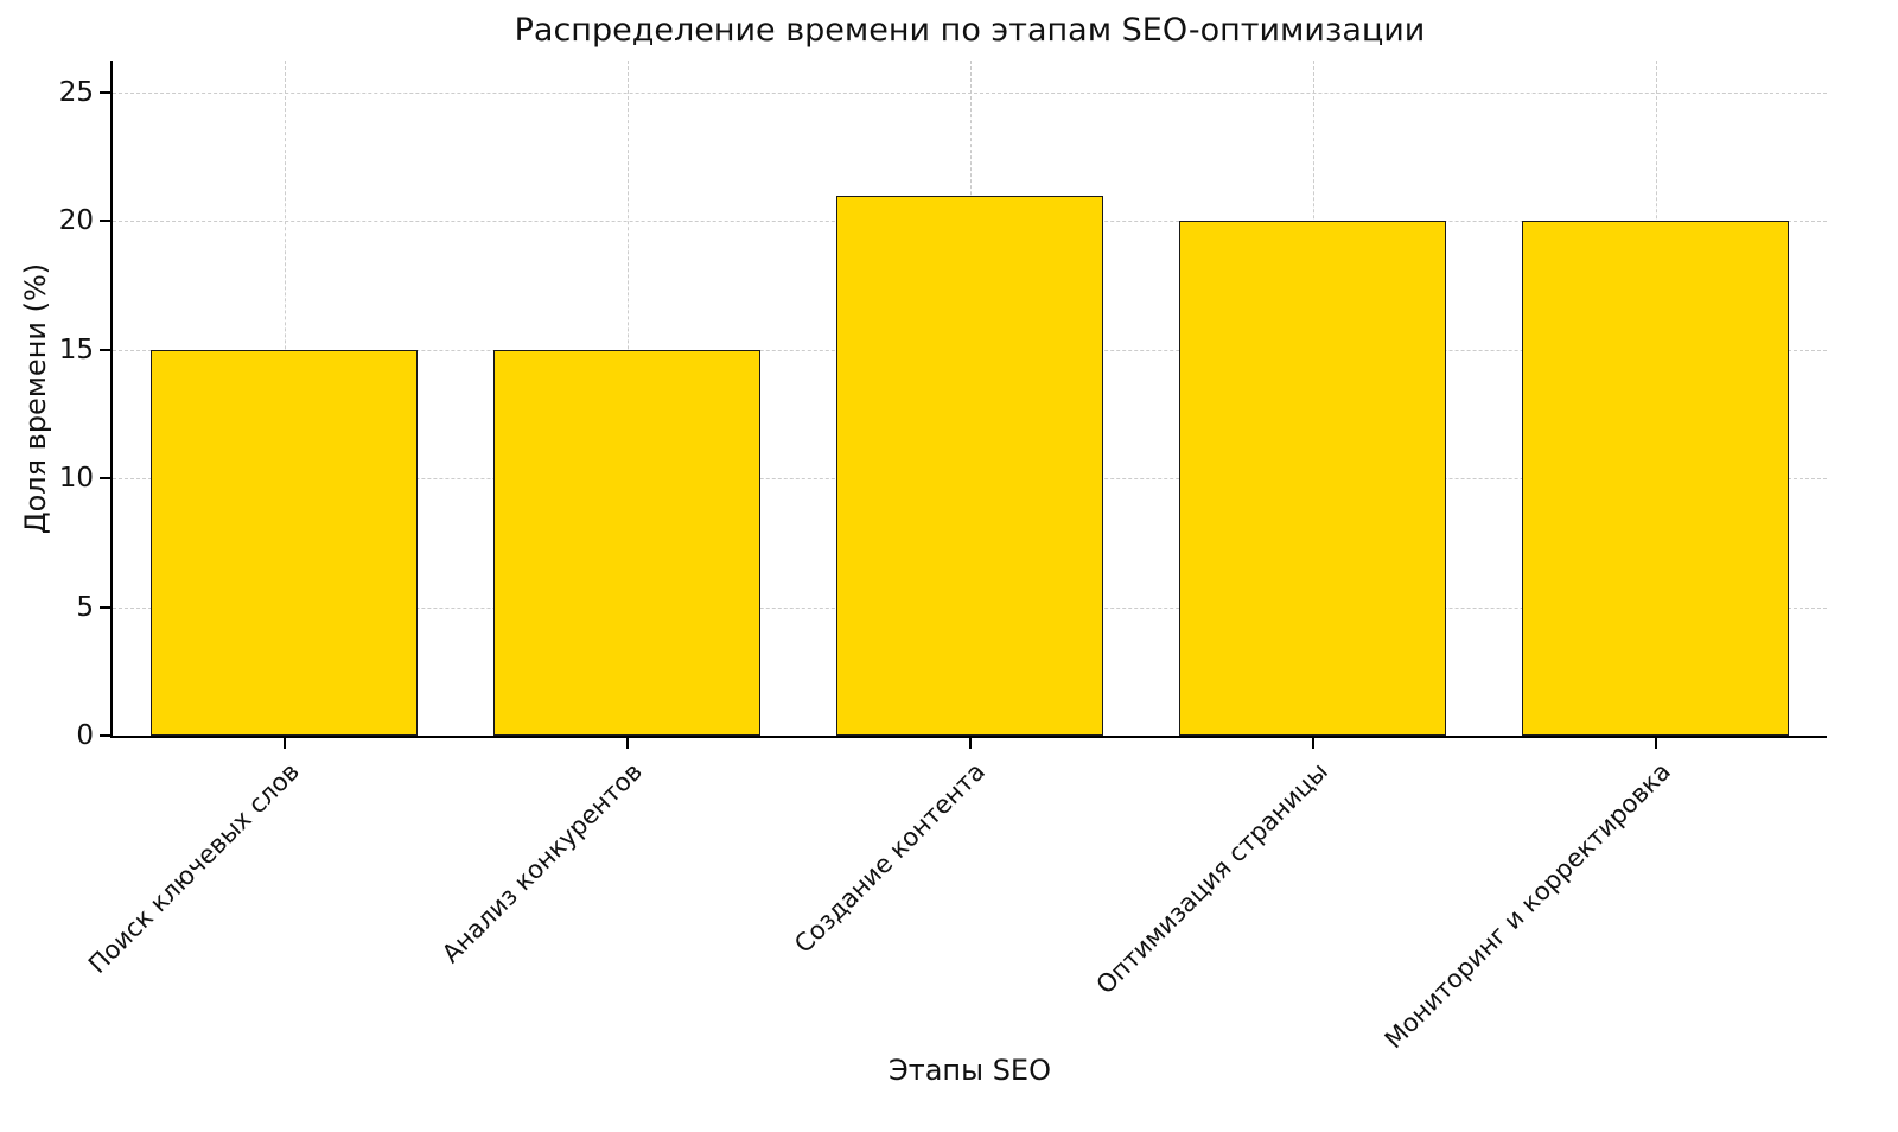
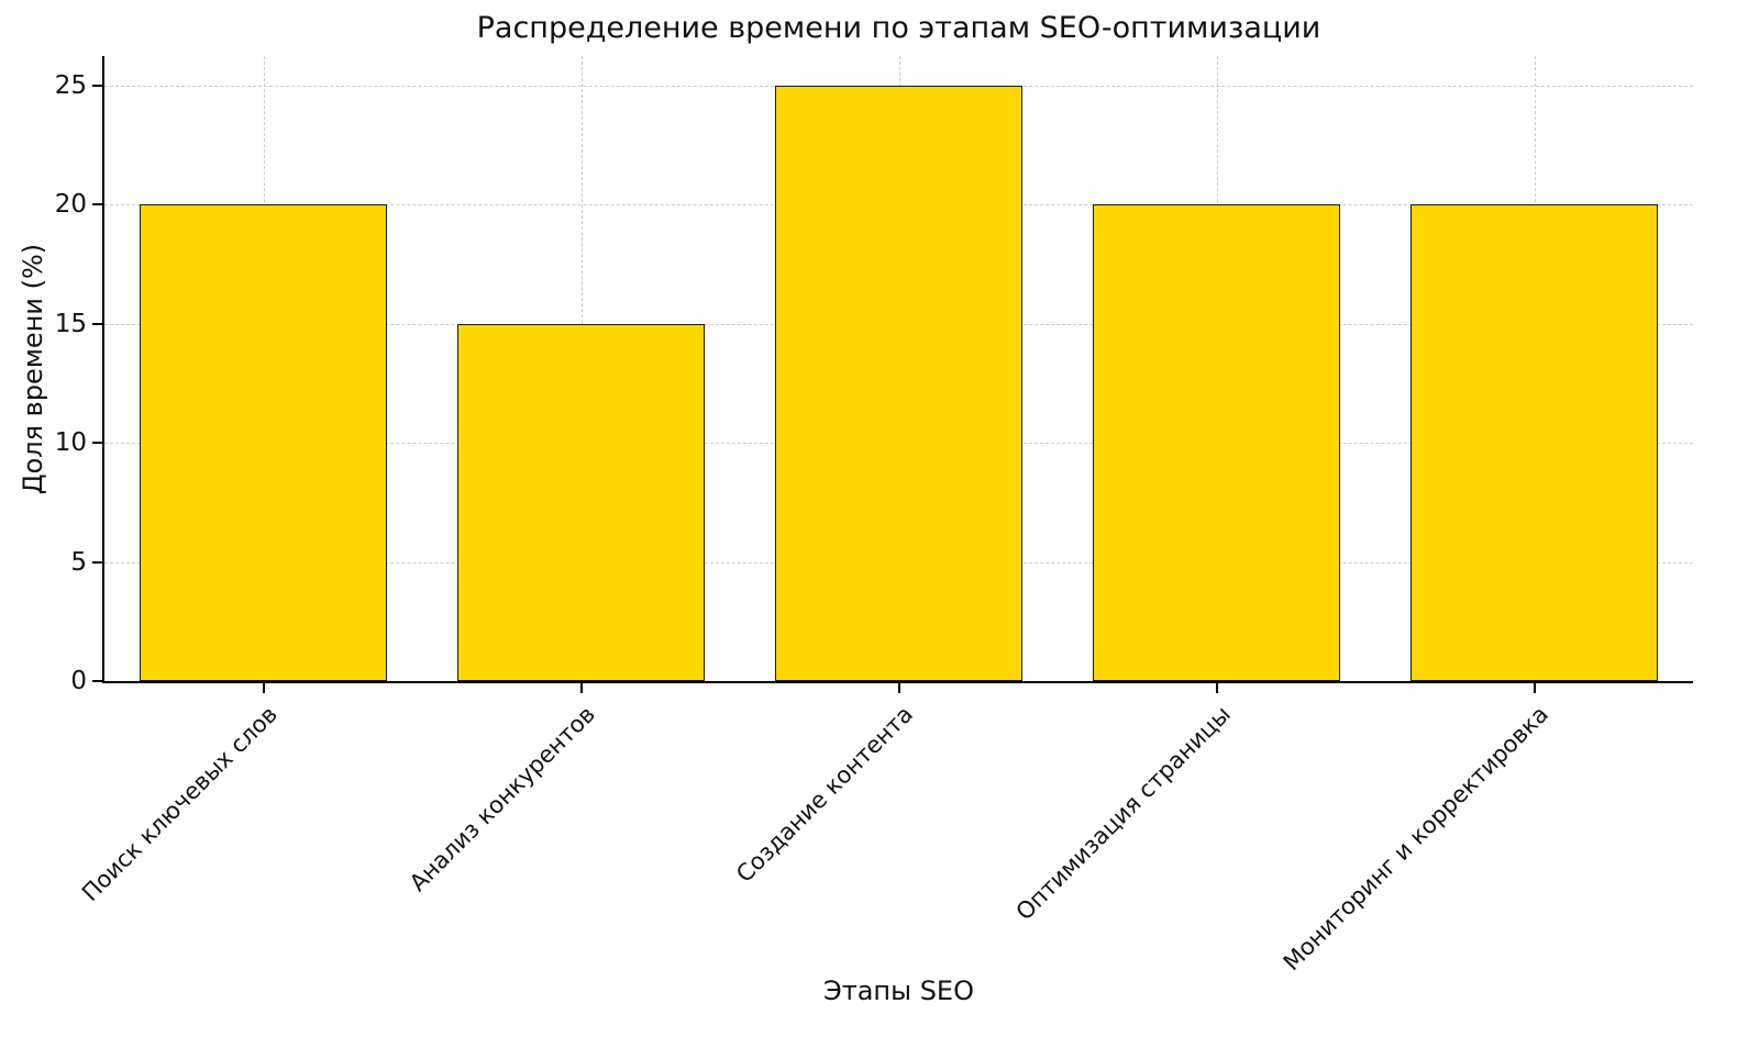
Поиск ключевых слов: 15 -> 20
Создание контента: 21 -> 25
